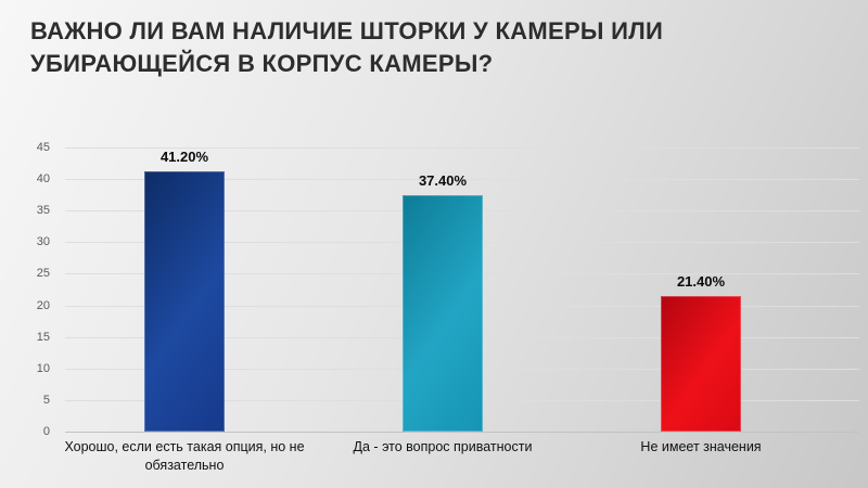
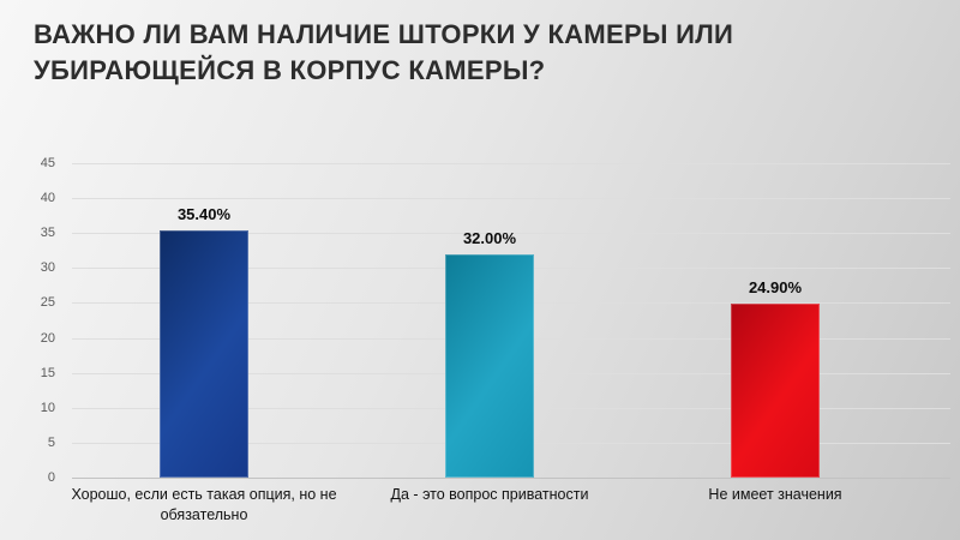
Хорошо, если есть такая опция, но не обязательно: 41.20% -> 35.40%
Да - это вопрос приватности: 37.40% -> 32.00%
Не имеет значения: 21.40% -> 24.90%
